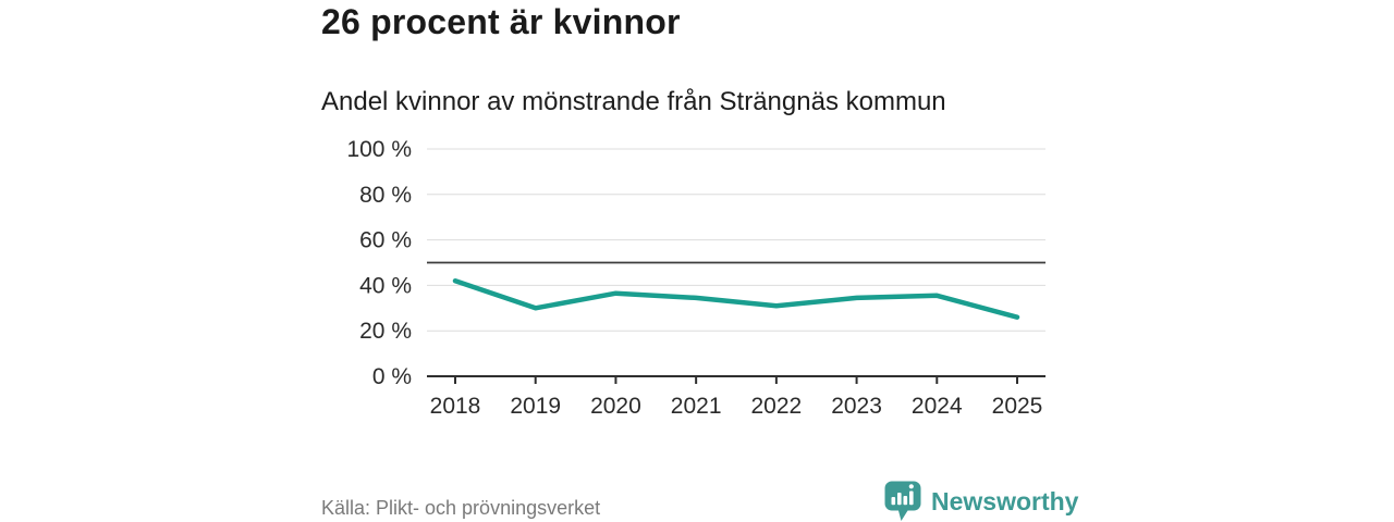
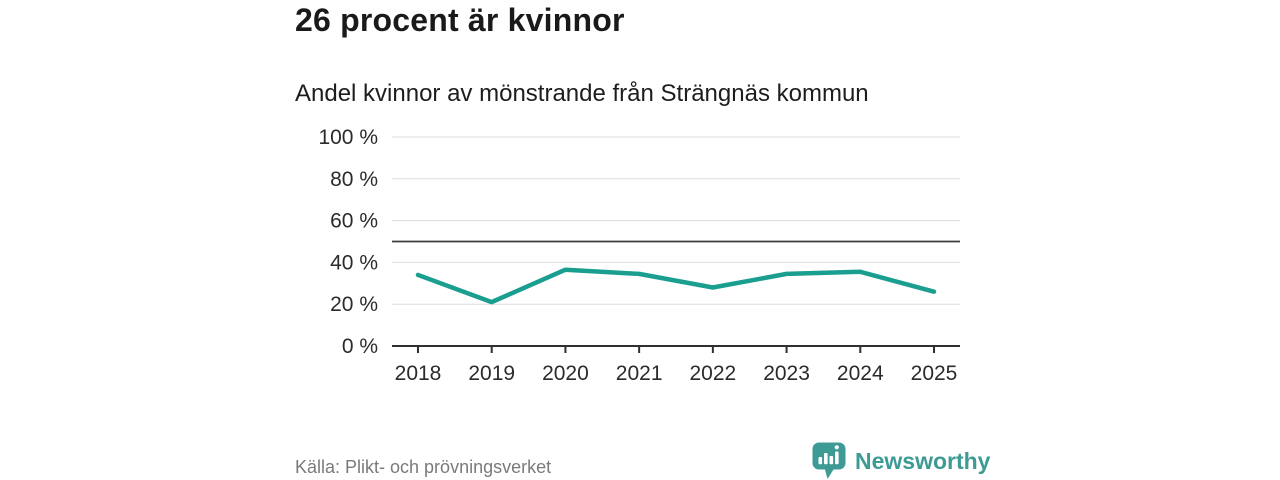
2018: 42% -> 34%
2019: 30% -> 21%
2022: 31% -> 28%
